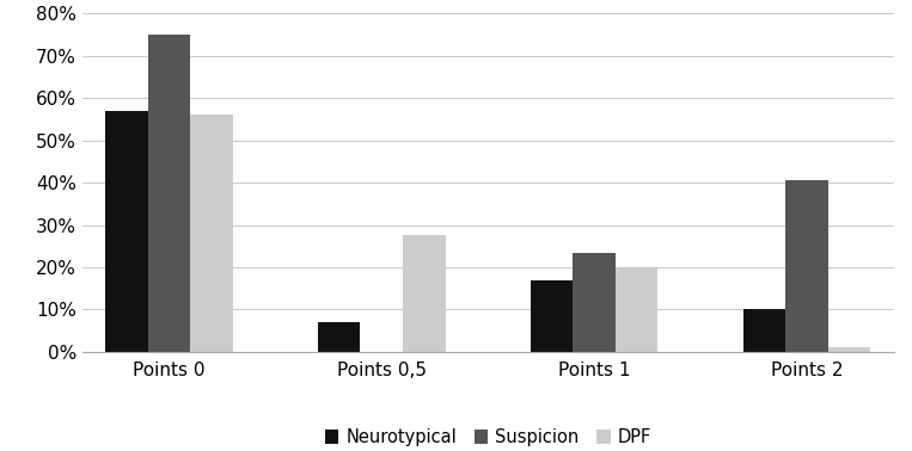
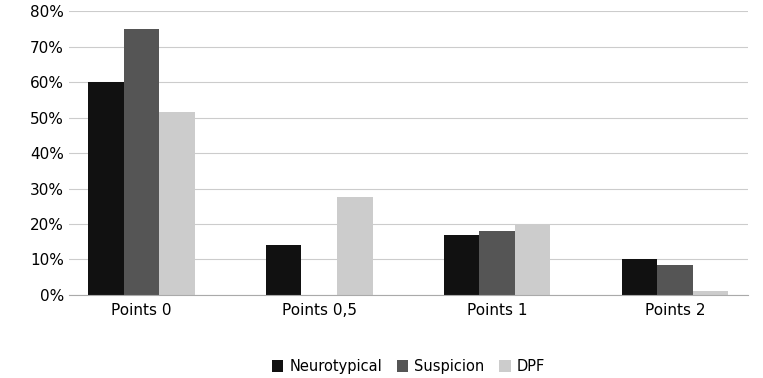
Neurotypical/Points 0: 57% -> 60%
DPF/Points 0: 56.0% -> 51.5%
Neurotypical/Points 0,5: 7% -> 14%
Suspicion/Points 1: 23.5% -> 18.0%
Suspicion/Points 2: 40.5% -> 8.5%
